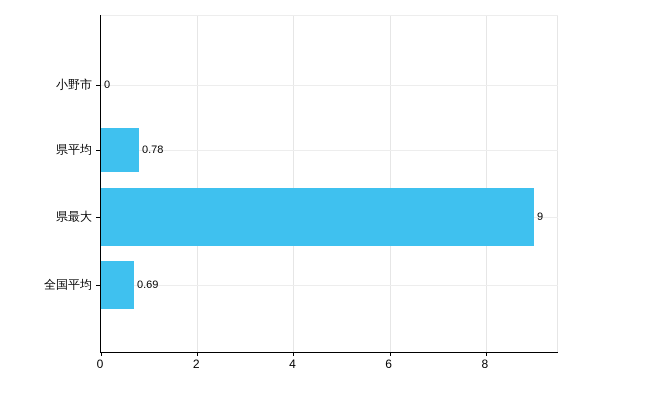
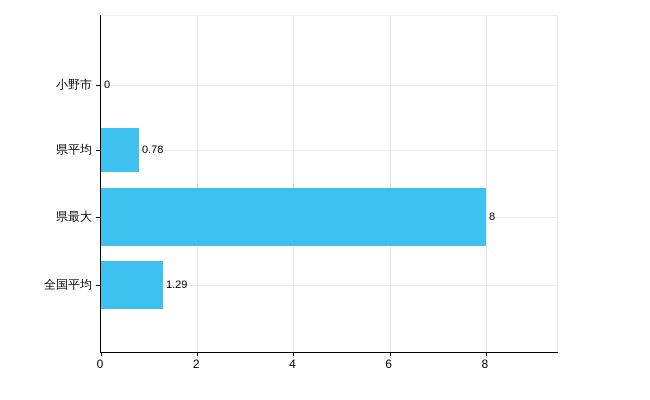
県最大: 9 -> 8
全国平均: 0.69 -> 1.29
